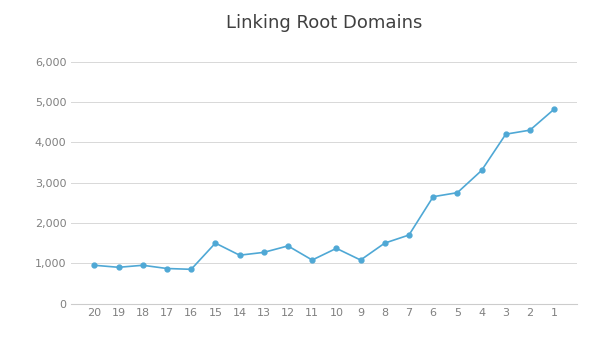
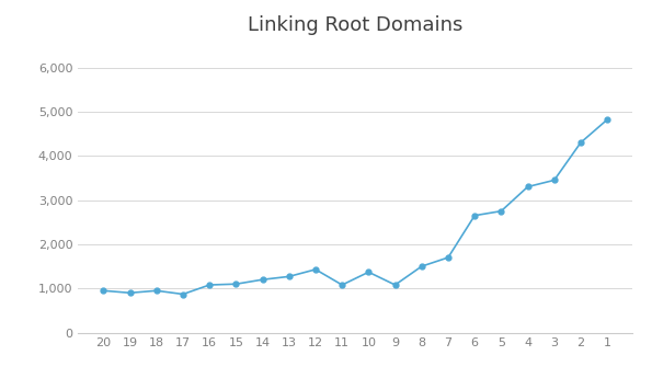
16: 850 -> 1,080
15: 1,500 -> 1,100
3: 4,200 -> 3,450
